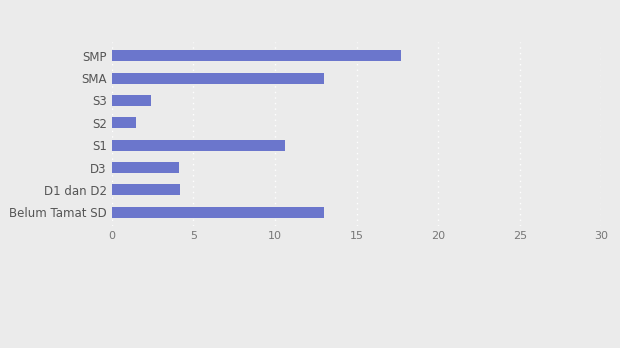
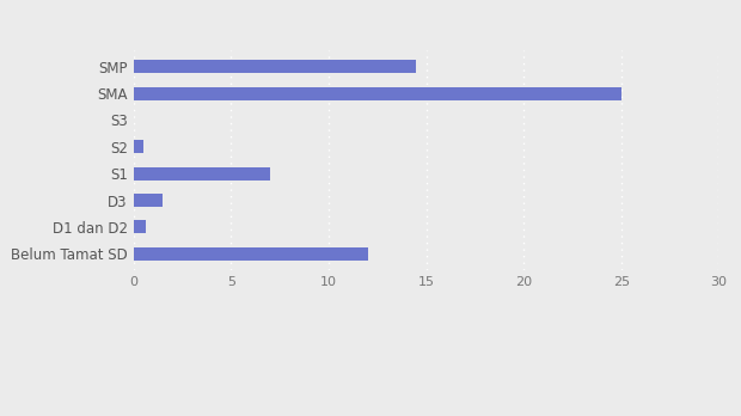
SMP: 17.7 -> 14.5
SMA: 13.0 -> 25.0
S3: 2.4 -> 0.0
S2: 1.5 -> 0.5
S1: 10.6 -> 7.0
D3: 4.1 -> 1.5
D1 dan D2: 4.2 -> 0.7
Belum Tamat SD: 13.0 -> 12.0
